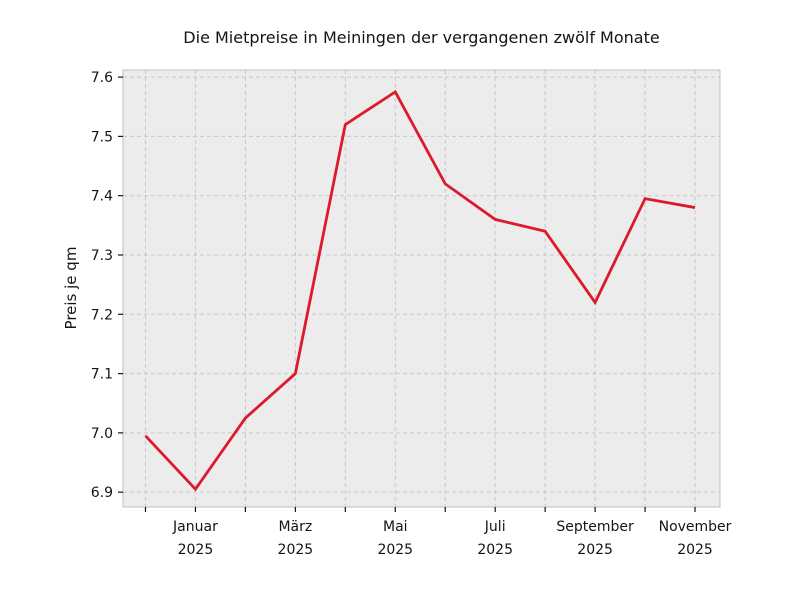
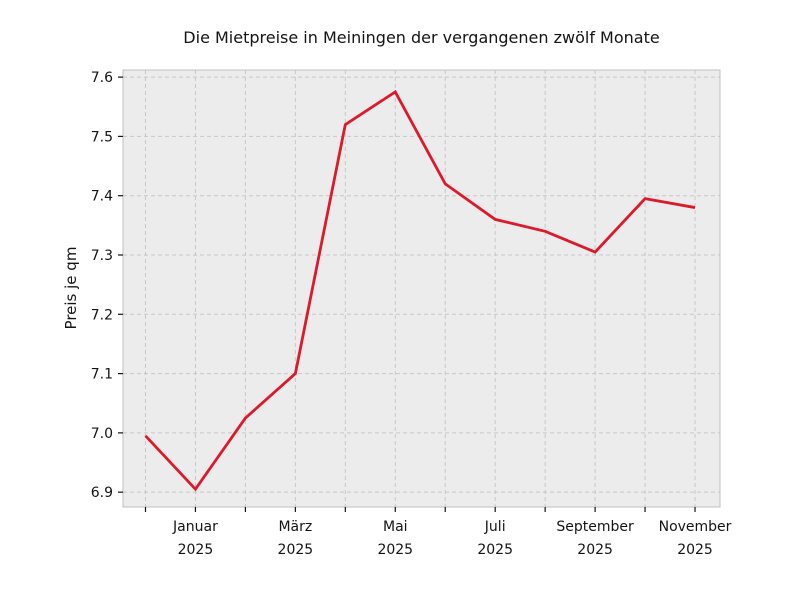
September 2025: 7.22 -> 7.30
